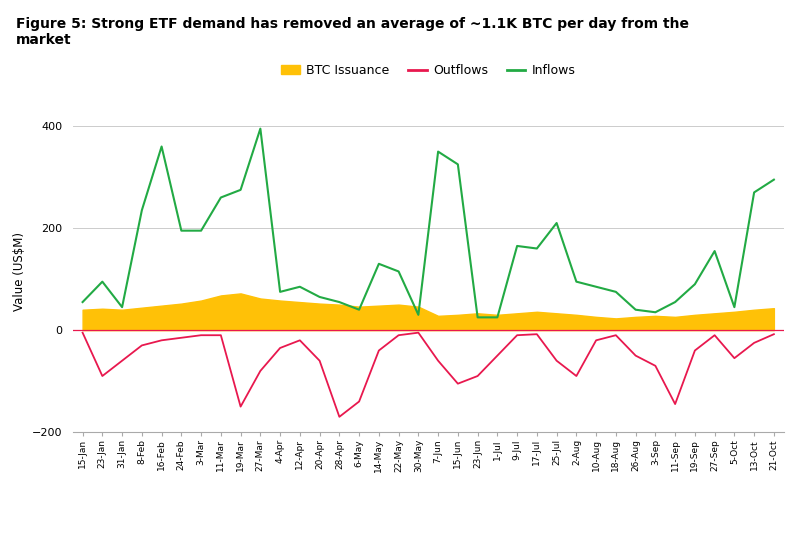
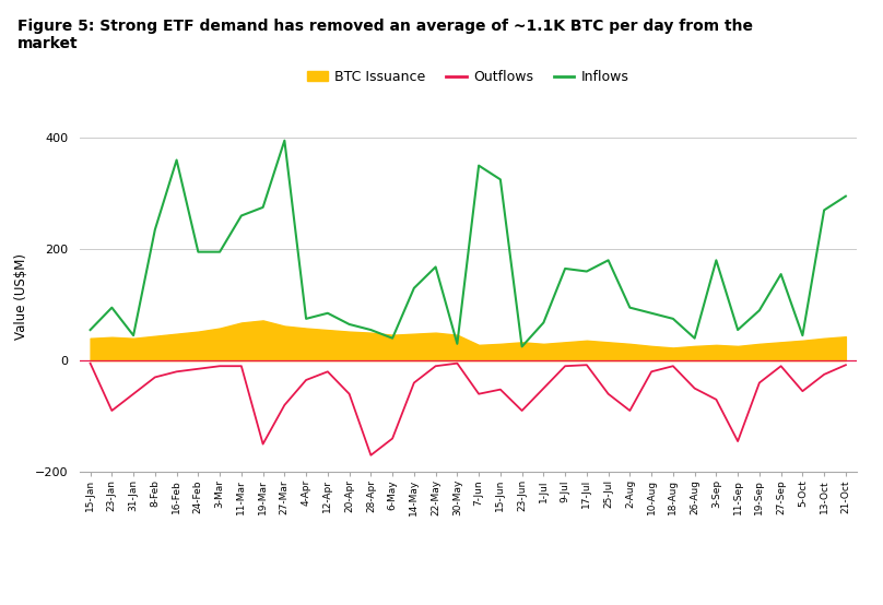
Inflows/22-May: 115 -> 168
Outflows/15-Jun: -105 -> -52
Inflows/1-Jul: 25 -> 68
Inflows/25-Jul: 210 -> 180
Inflows/3-Sep: 35 -> 180
